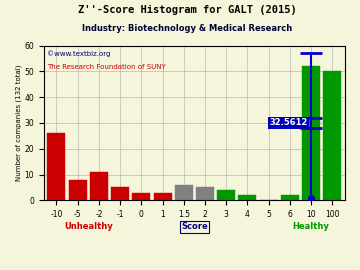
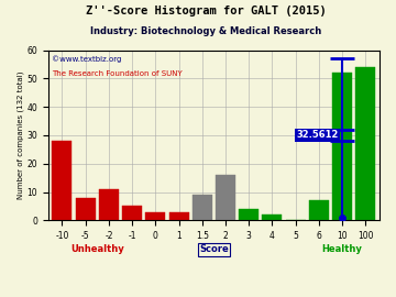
-10: 26 -> 28
1.5: 6 -> 9
2: 5 -> 16
6: 2 -> 7
100: 50 -> 54
